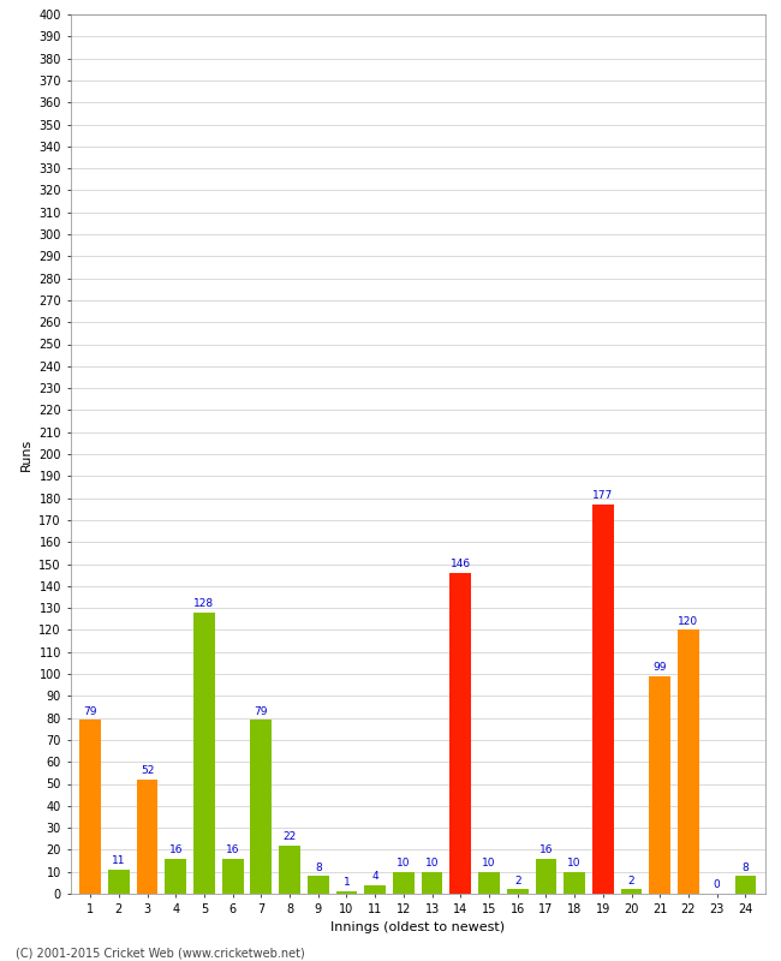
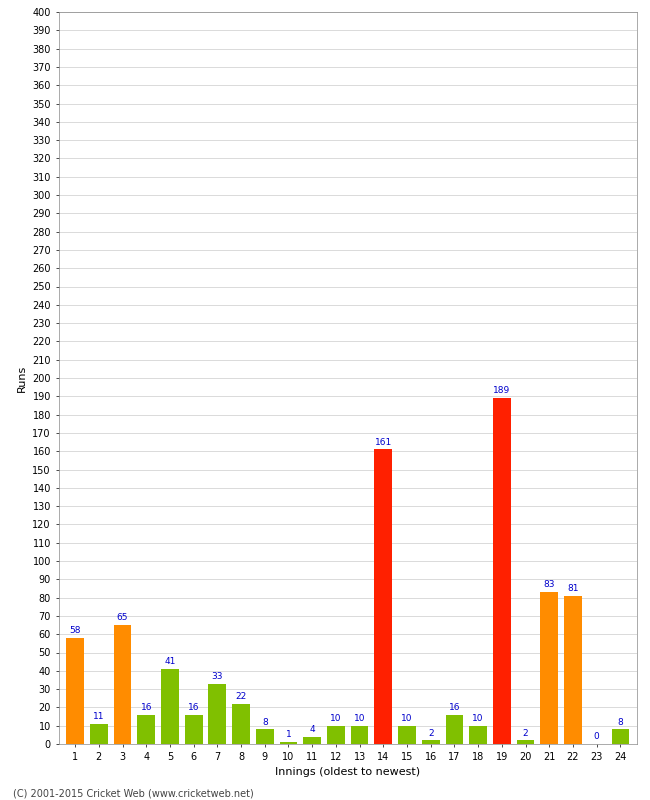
1: 79 -> 58
3: 52 -> 65
5: 128 -> 41
7: 79 -> 33
14: 146 -> 161
19: 177 -> 189
21: 99 -> 83
22: 120 -> 81
